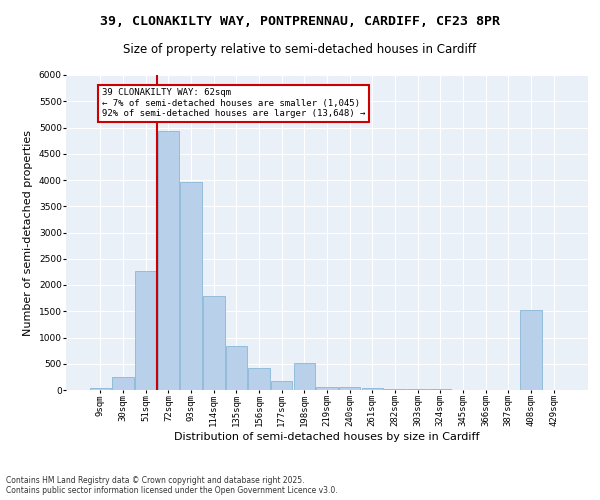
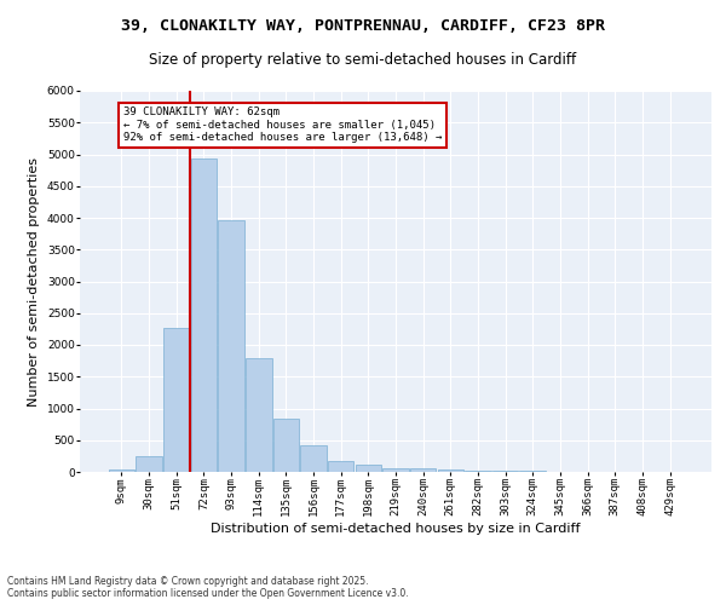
198sqm: 520 -> 100
408sqm: 1520 -> 0
